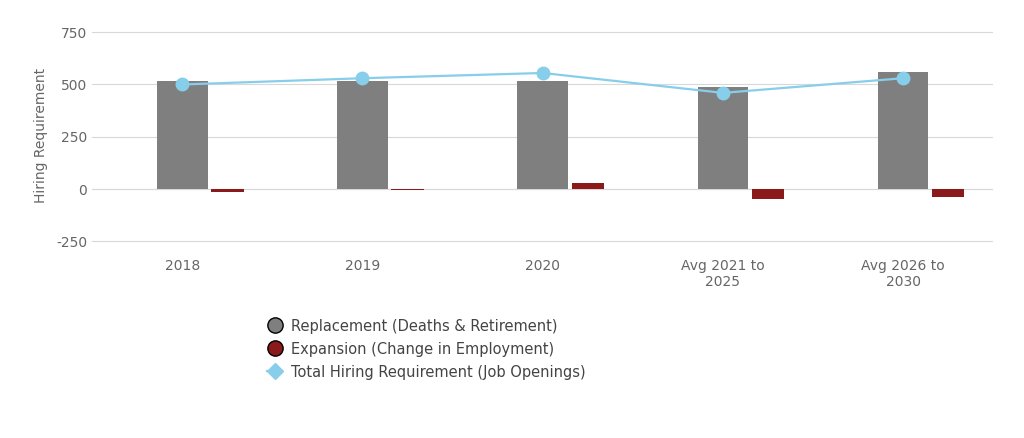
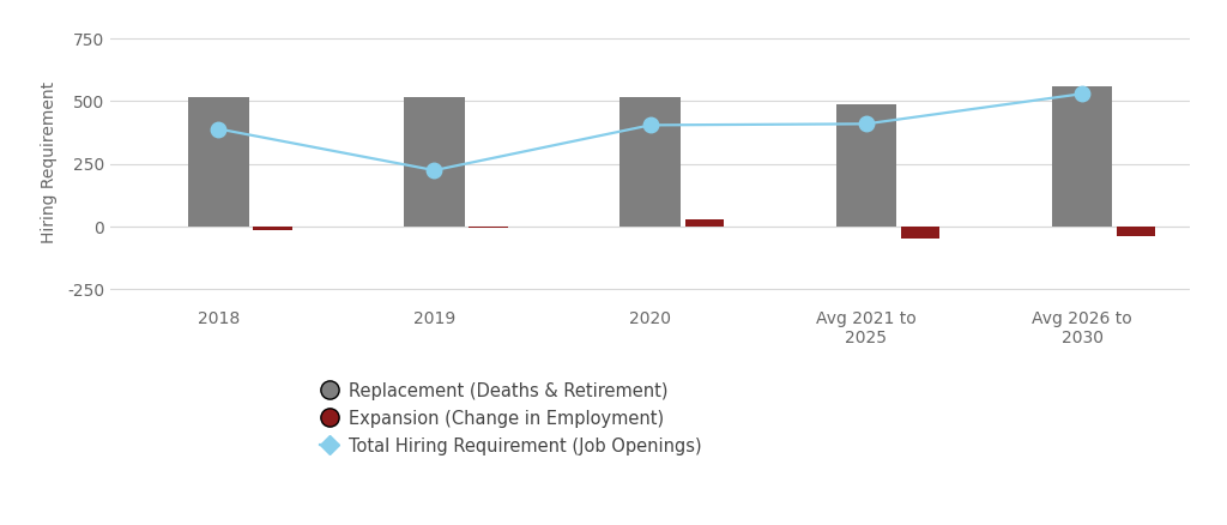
Total Hiring Requirement (Job Openings)/2018: 500 -> 390
Total Hiring Requirement (Job Openings)/2019: 530 -> 225
Total Hiring Requirement (Job Openings)/2020: 555 -> 405
Total Hiring Requirement (Job Openings)/Avg 2021 to 2025: 460 -> 410
